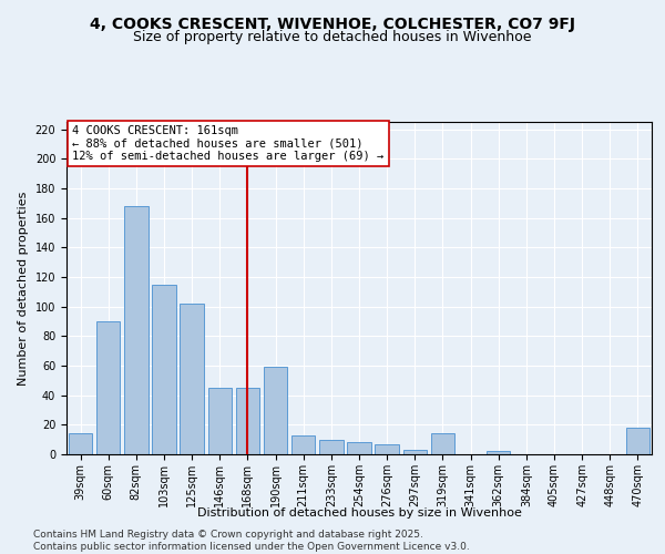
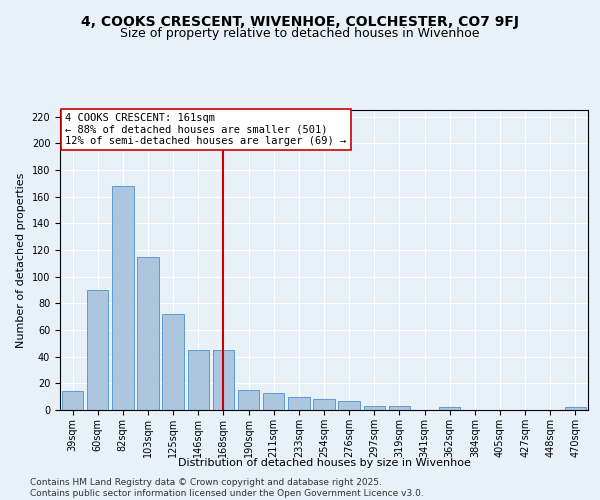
125sqm: 102 -> 72
190sqm: 59 -> 15
319sqm: 14 -> 3
470sqm: 18 -> 2
